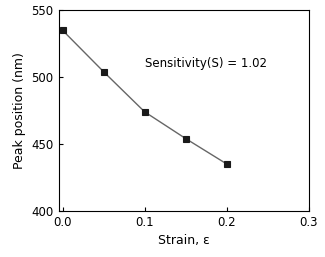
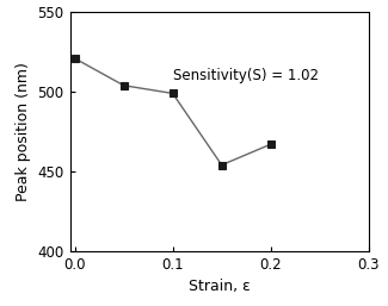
0.0: 535 -> 521
0.1: 474 -> 499
0.2: 435 -> 467
